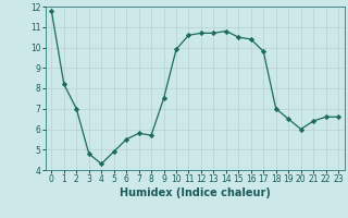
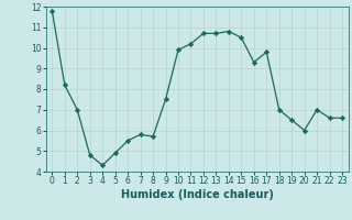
11: 10.6 -> 10.2
16: 10.4 -> 9.3
21: 6.4 -> 7.0
